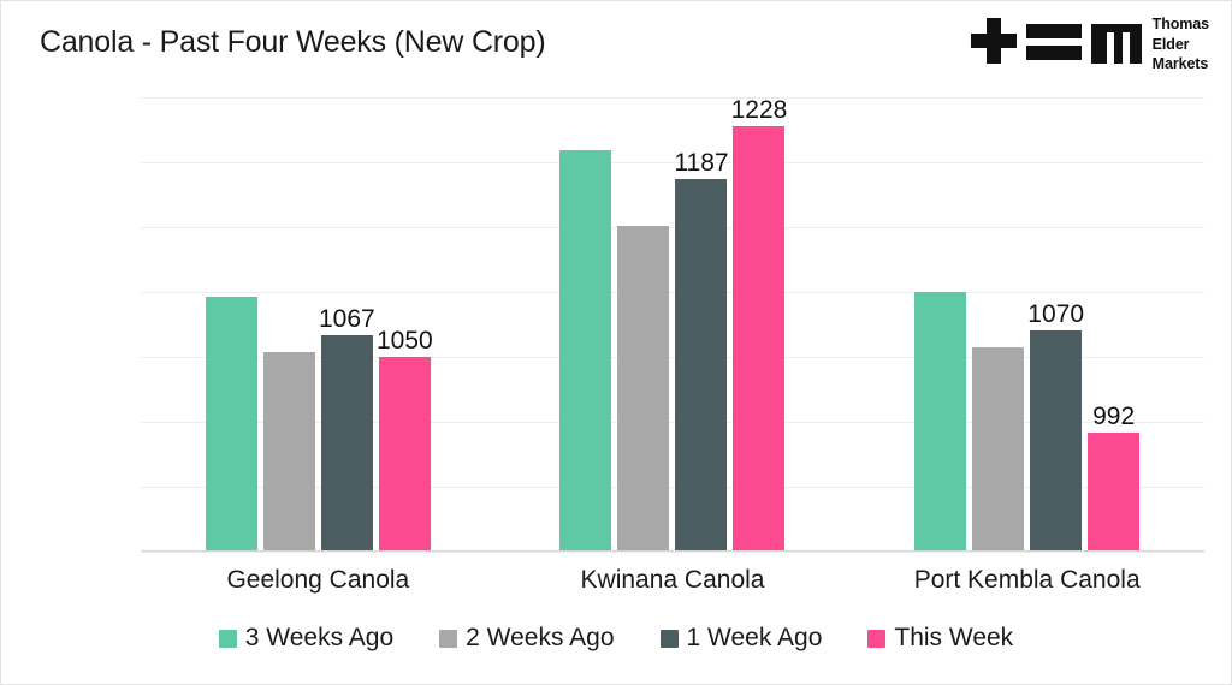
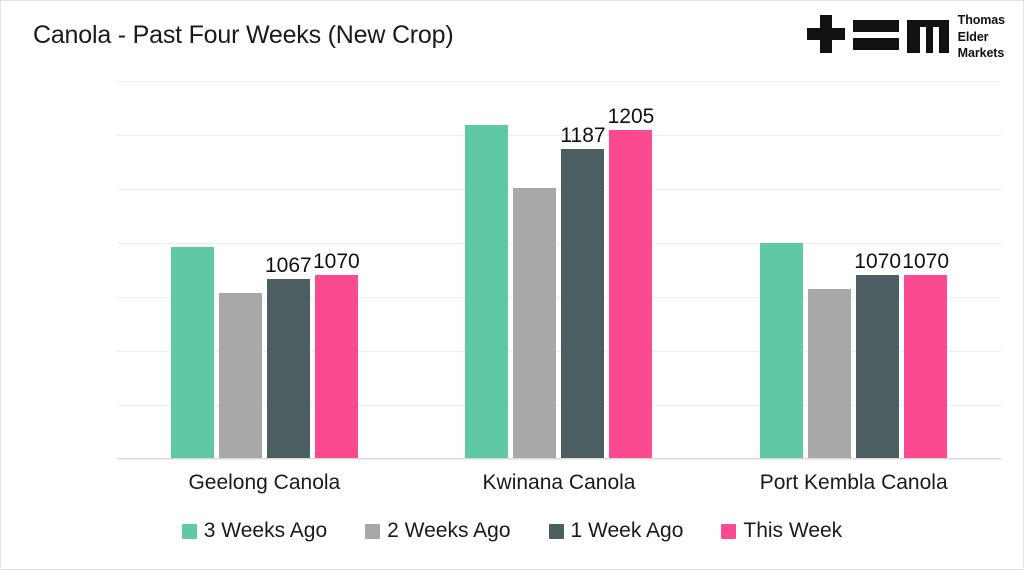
This Week/Geelong Canola: 1050 -> 1070
This Week/Kwinana Canola: 1228 -> 1205
This Week/Port Kembla Canola: 992 -> 1070
